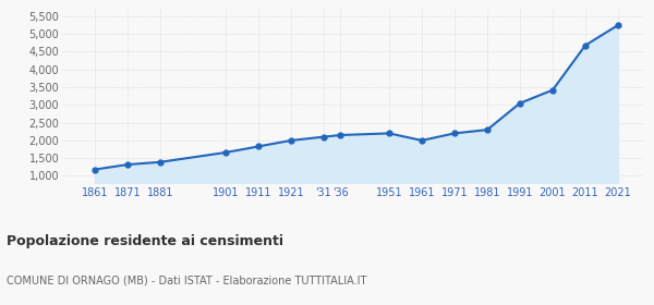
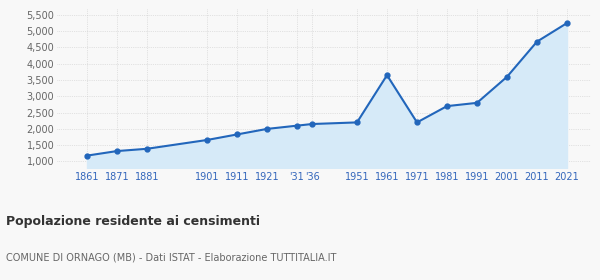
1961: 2,000 -> 3,650
1981: 2,300 -> 2,700
1991: 3,050 -> 2,800
2001: 3,420 -> 3,600
